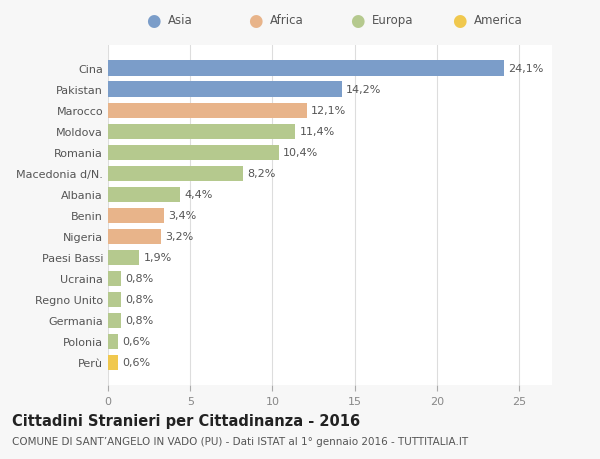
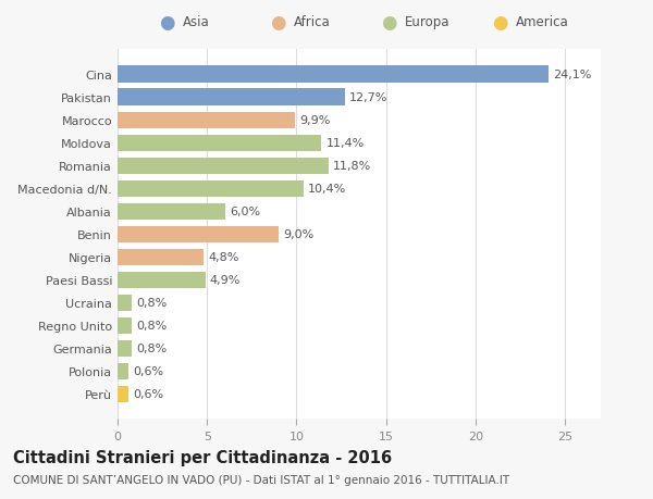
Pakistan: 14,2% -> 12,7%
Marocco: 12,1% -> 9,9%
Romania: 10,4% -> 11,8%
Macedonia d/N.: 8,2% -> 10,4%
Albania: 4,4% -> 6,0%
Benin: 3,4% -> 9,0%
Nigeria: 3,2% -> 4,8%
Paesi Bassi: 1,9% -> 4,9%
